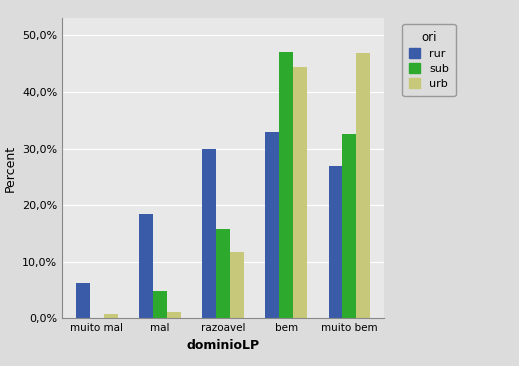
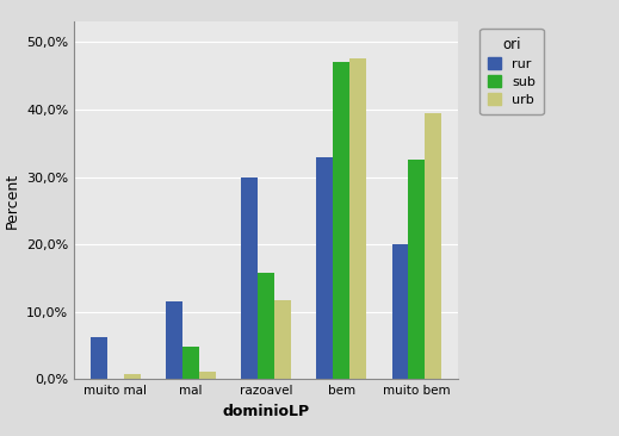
rur/mal: 18,4% -> 11,5%
urb/bem: 44,4% -> 47,5%
rur/muito bem: 27,0% -> 20,0%
urb/muito bem: 46,8% -> 39,5%
